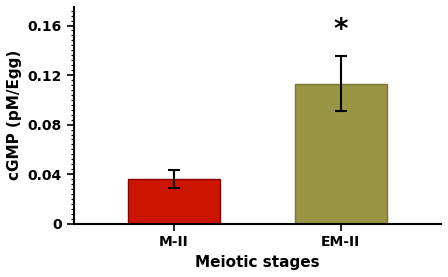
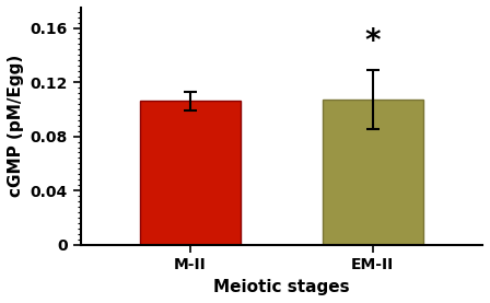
M-II: 0.036 -> 0.106
EM-II: 0.113 -> 0.107
